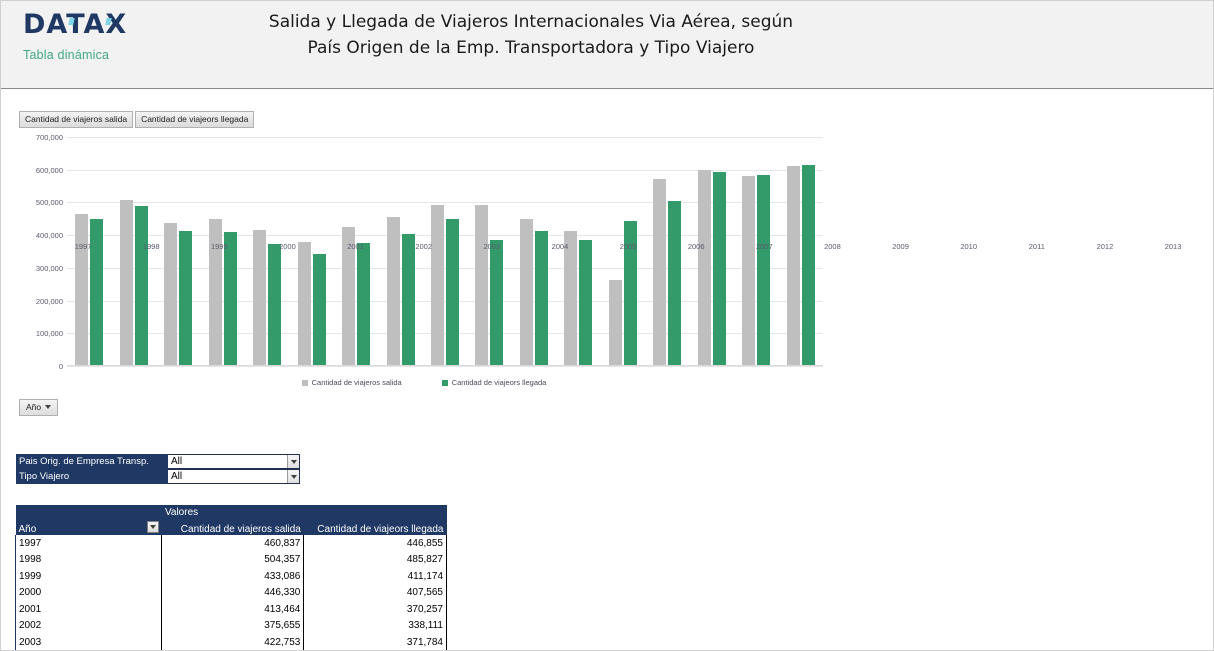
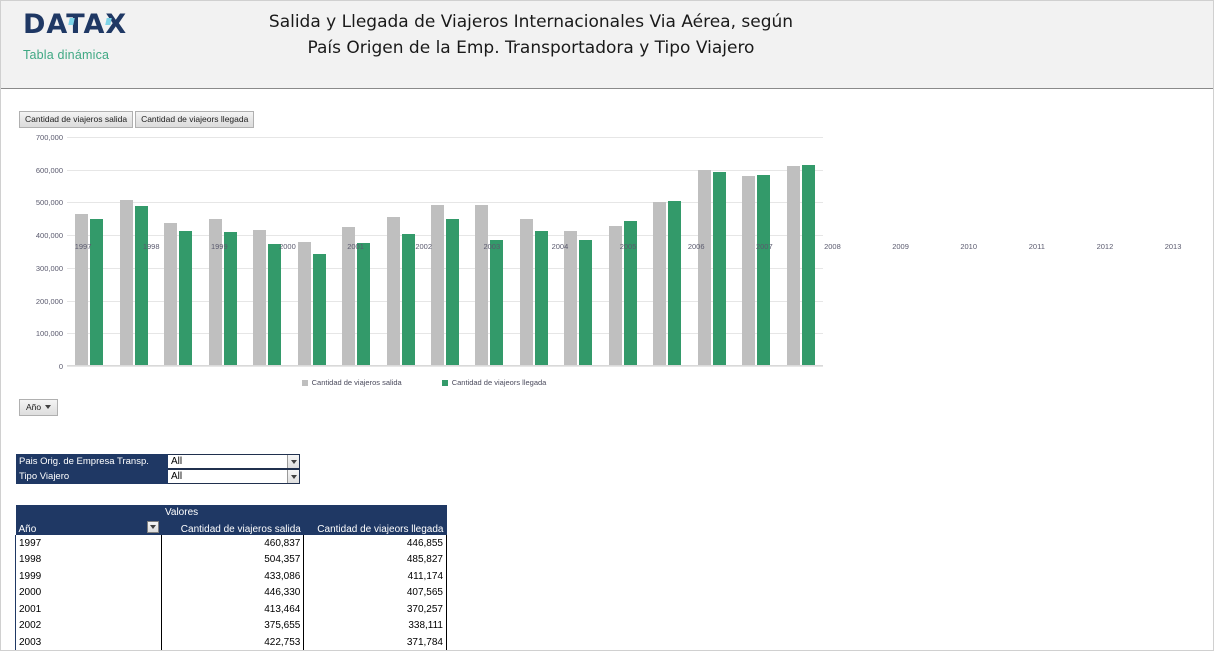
Cantidad de viajeros salida/2009: 260000 -> 420000
Cantidad de viajeros salida/2010: 570000 -> 500000
